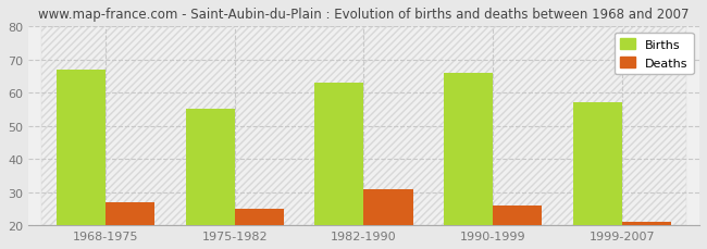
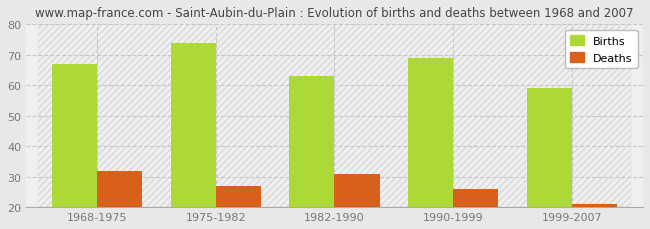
Deaths/1968-1975: 27 -> 32
Births/1975-1982: 55 -> 74
Deaths/1975-1982: 25 -> 27
Births/1990-1999: 66 -> 69
Births/1999-2007: 57 -> 59
